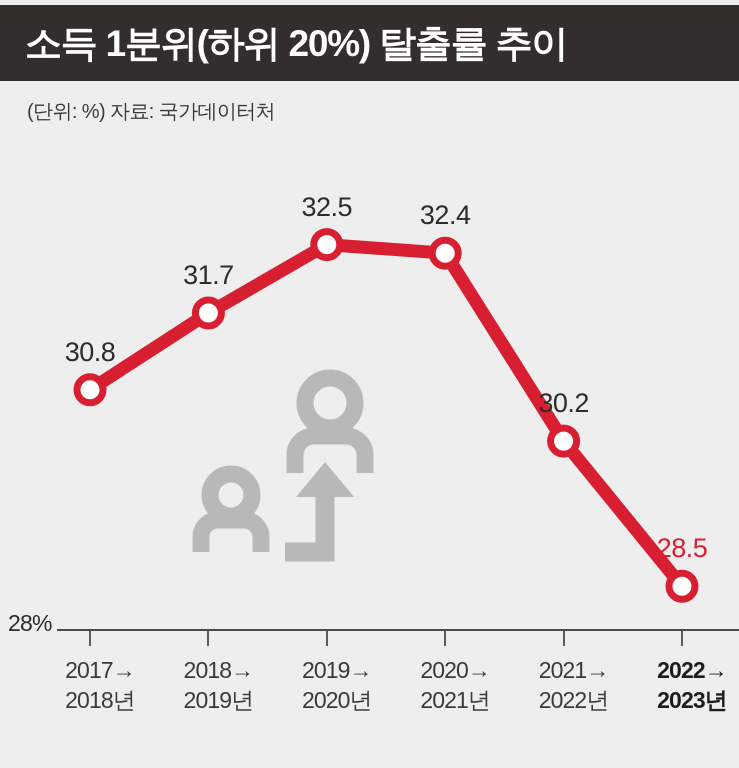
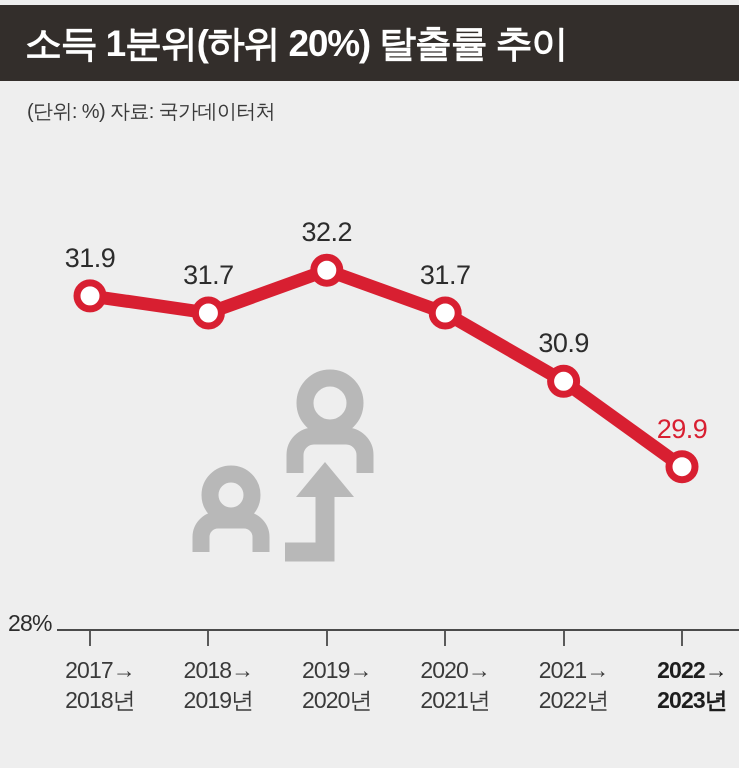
2017→2018년: 30.8 -> 31.9
2019→2020년: 32.5 -> 32.2
2020→2021년: 32.4 -> 31.7
2021→2022년: 30.2 -> 30.9
2022→2023년: 28.5 -> 29.9
